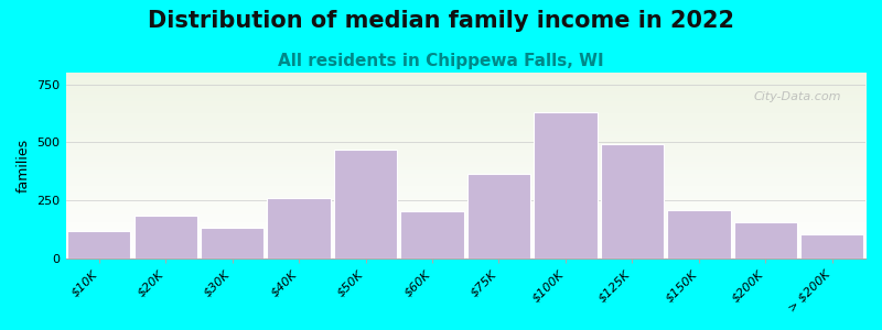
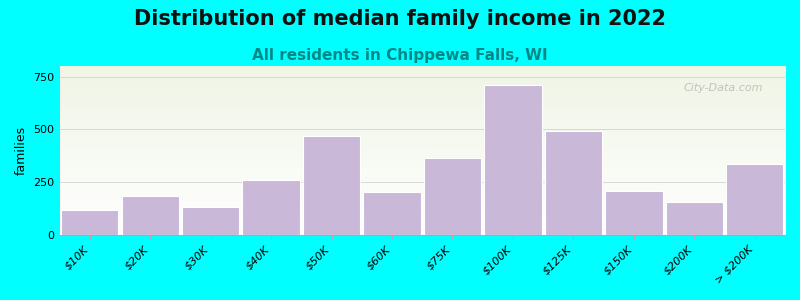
$100K: 630 -> 710
> $200K: 100 -> 335
